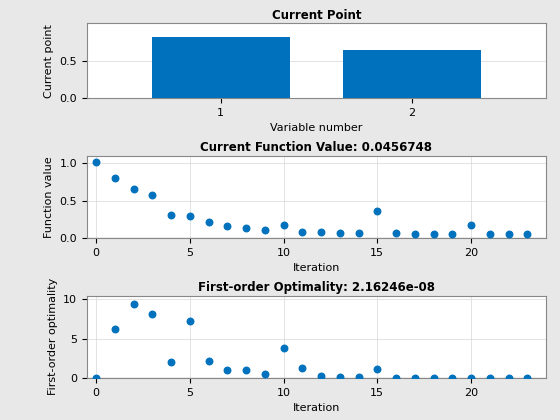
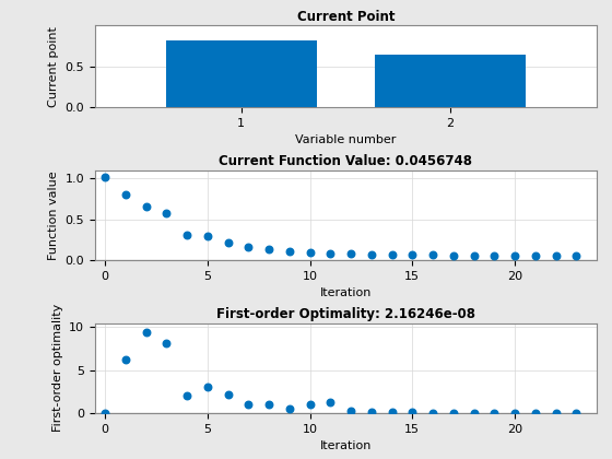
Current Function Value: 0.0456748/10: 0.18 -> 0.10
Current Function Value: 0.0456748/15: 0.36 -> 0.07
Current Function Value: 0.0456748/20: 0.18 -> 0.06
First-order Optimality: 2.16246e-08/5: 7.2 -> 3.1
First-order Optimality: 2.16246e-08/10: 3.8 -> 1.0
First-order Optimality: 2.16246e-08/15: 1.2 -> 0.1
